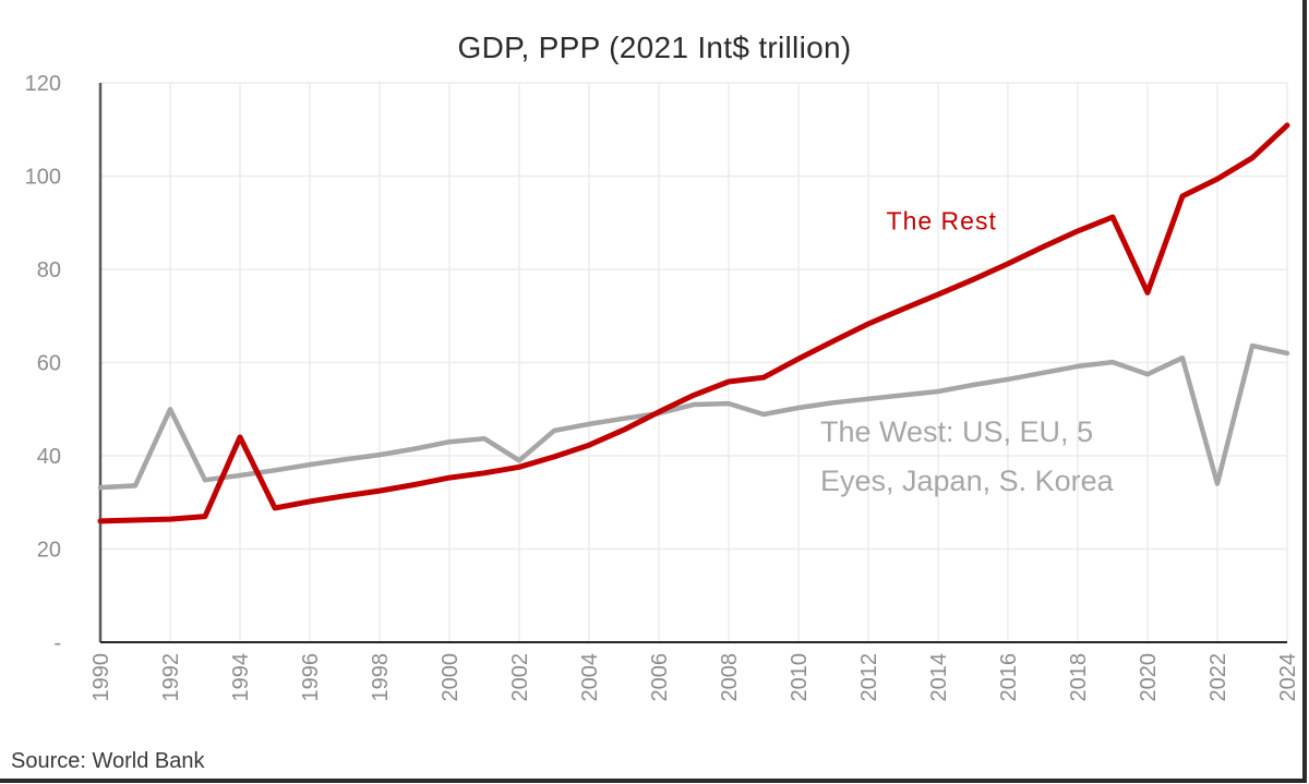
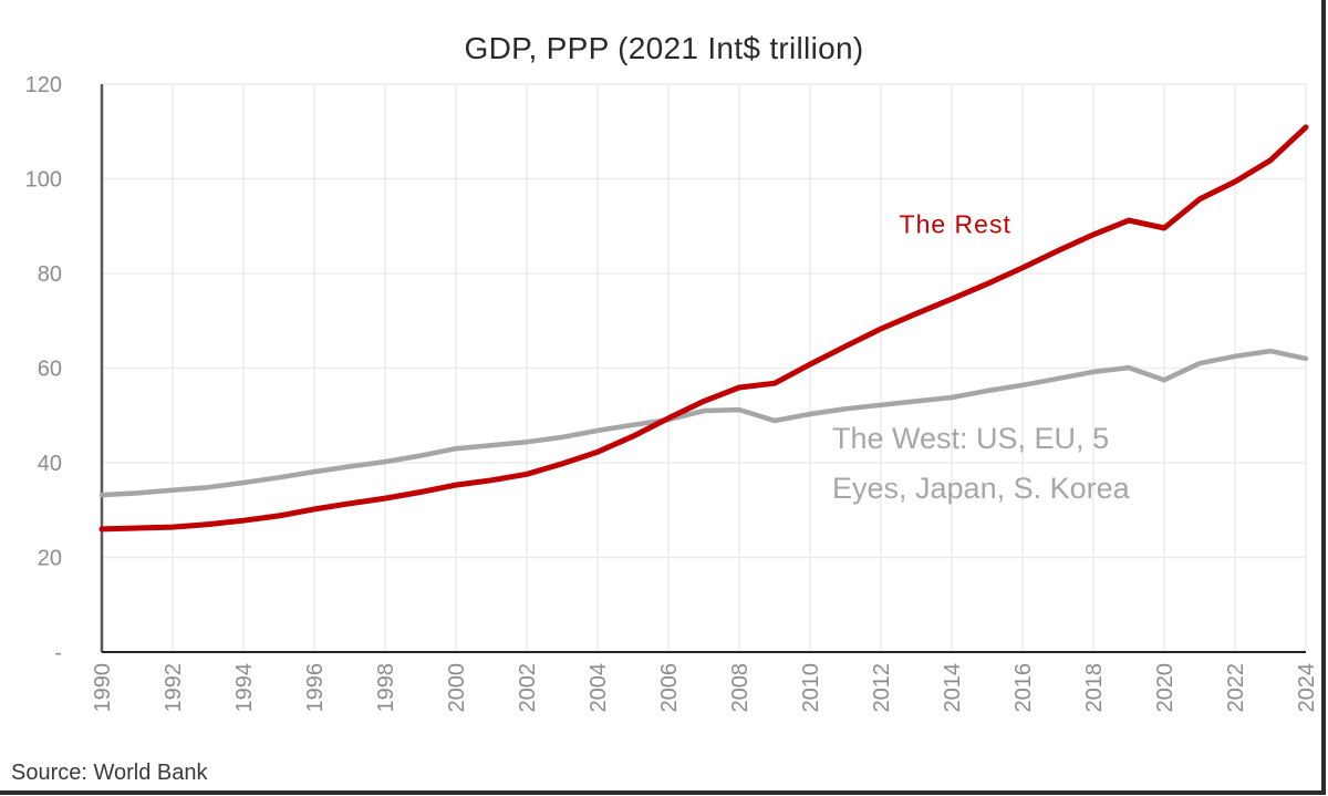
The West: US, EU, 5 Eyes, Japan, S. Korea/1992: 50 -> 34
The Rest/1994: 44 -> 28
The West: US, EU, 5 Eyes, Japan, S. Korea/2002: 39 -> 44
The Rest/2020: 75 -> 90
The West: US, EU, 5 Eyes, Japan, S. Korea/2022: 34 -> 62
